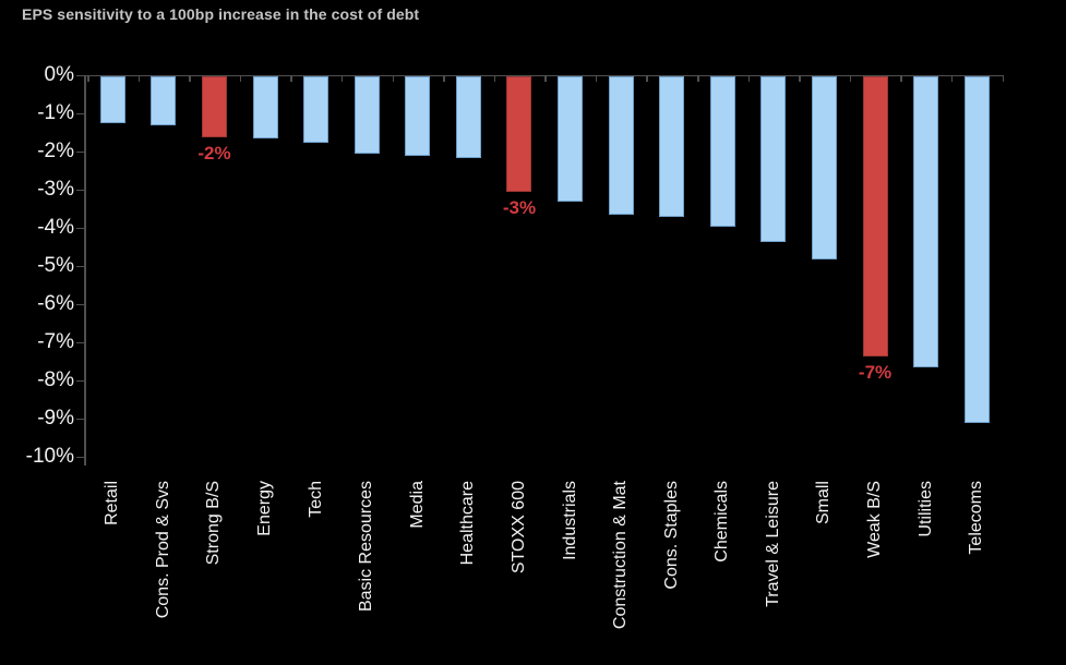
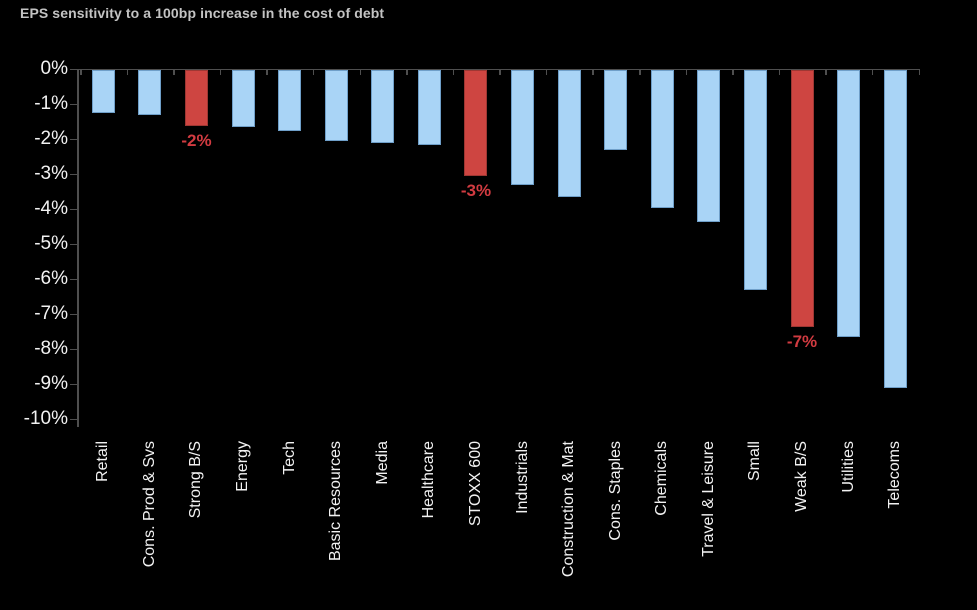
Cons. Staples: -3.7% -> -2.3%
Small: -4.8% -> -6.3%
